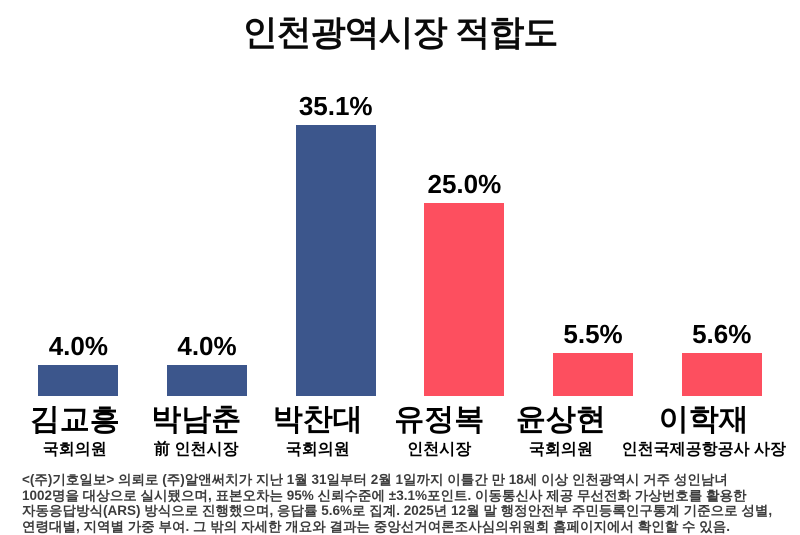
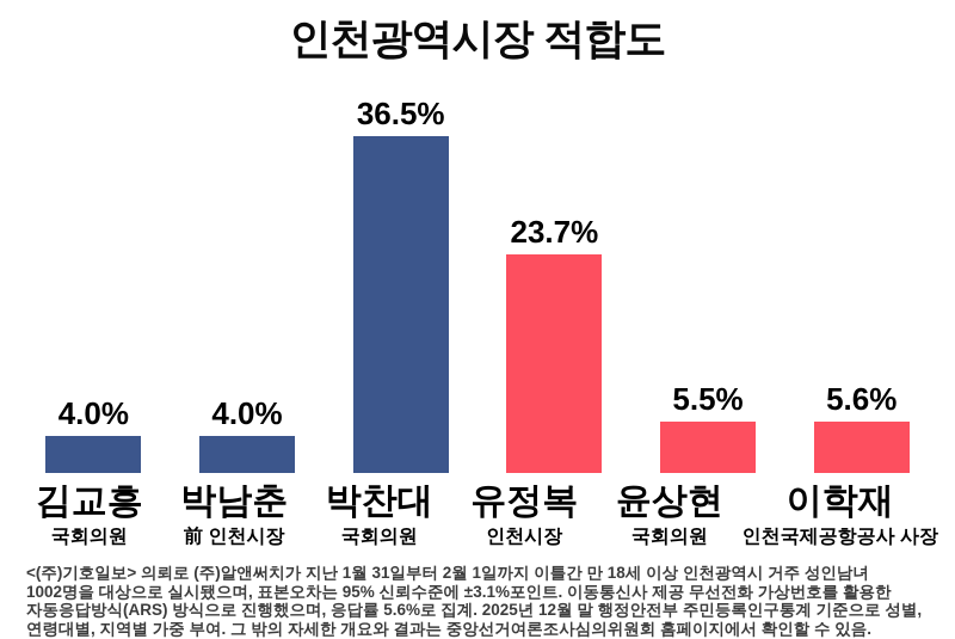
박찬대: 35.1% -> 36.5%
유정복: 25.0% -> 23.7%
